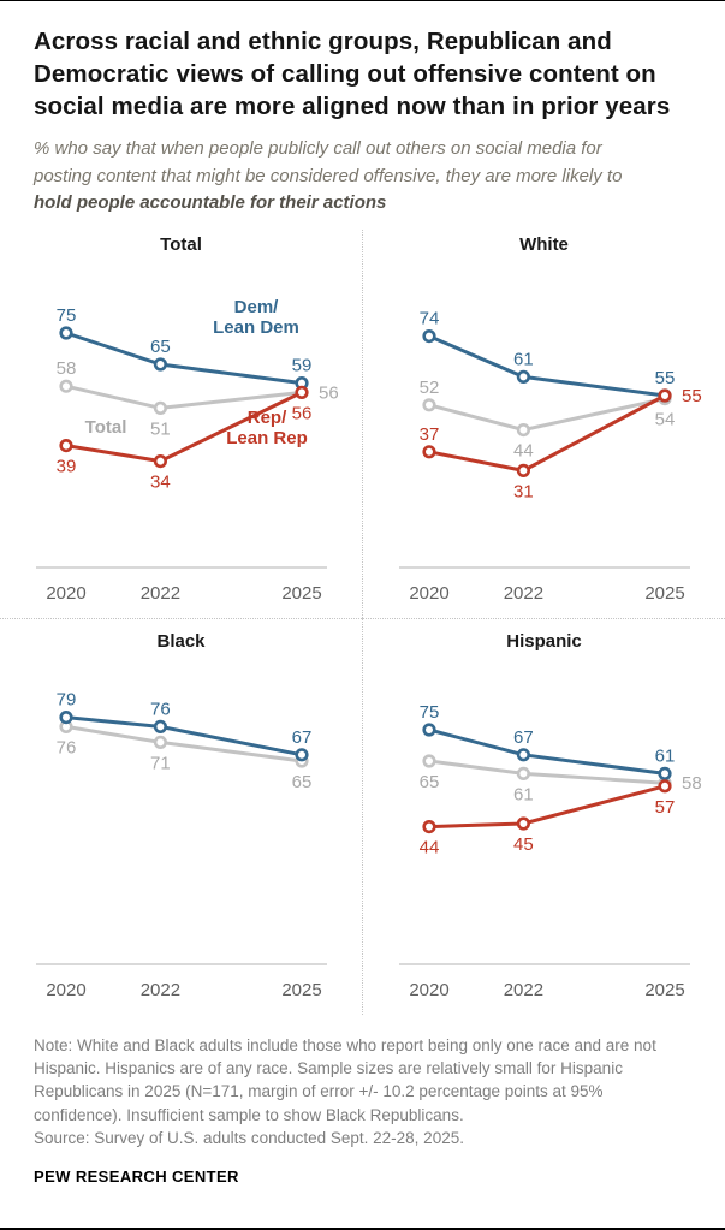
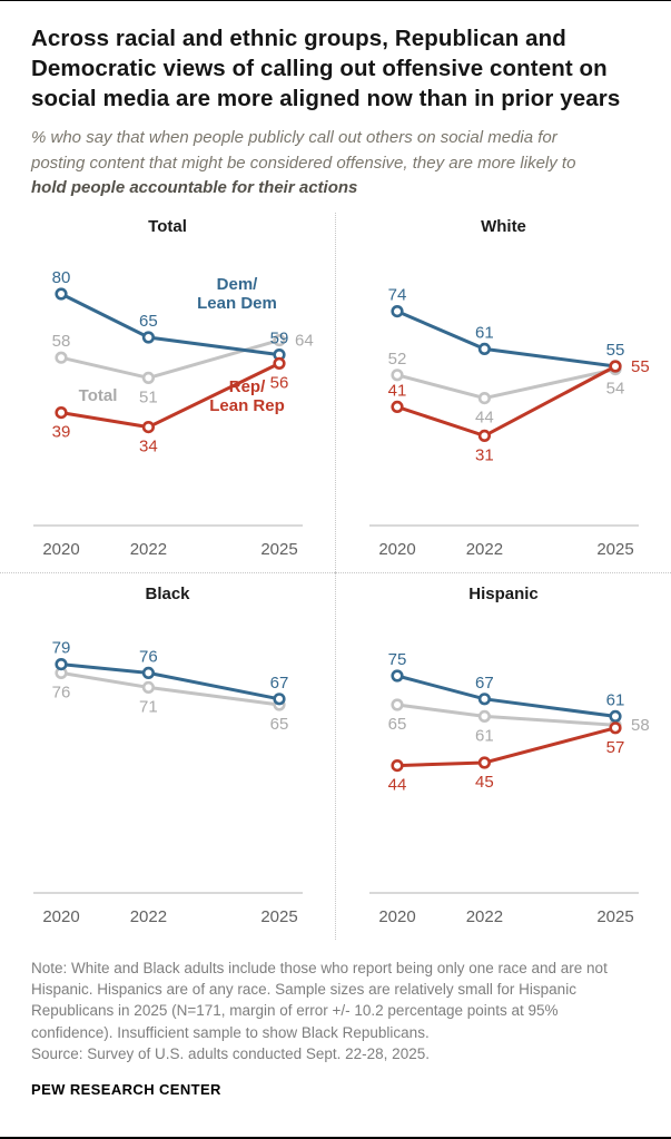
Total/Dem/Lean Dem/2020: 75 -> 80
Total/Total/2025: 56 -> 64
White/Rep/Lean Rep/2020: 37 -> 41
